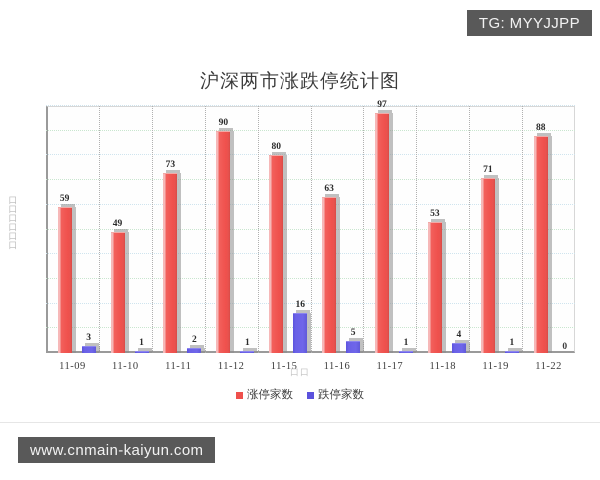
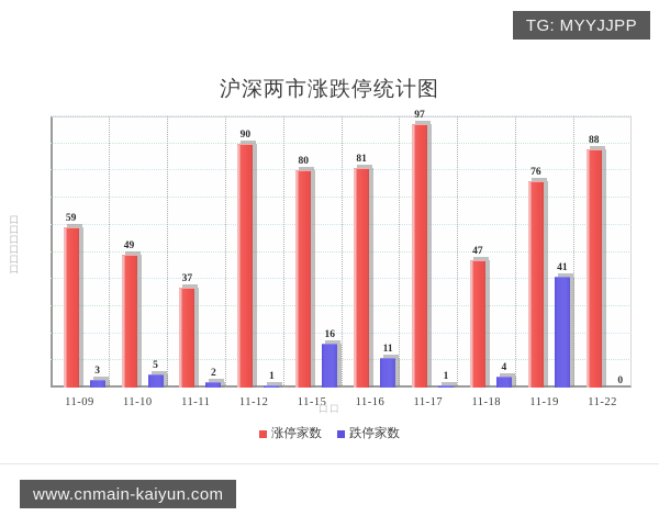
跌停家数/11-10: 1 -> 5
涨停家数/11-11: 73 -> 37
涨停家数/11-16: 63 -> 81
跌停家数/11-16: 5 -> 11
涨停家数/11-18: 53 -> 47
涨停家数/11-19: 71 -> 76
跌停家数/11-19: 1 -> 41
